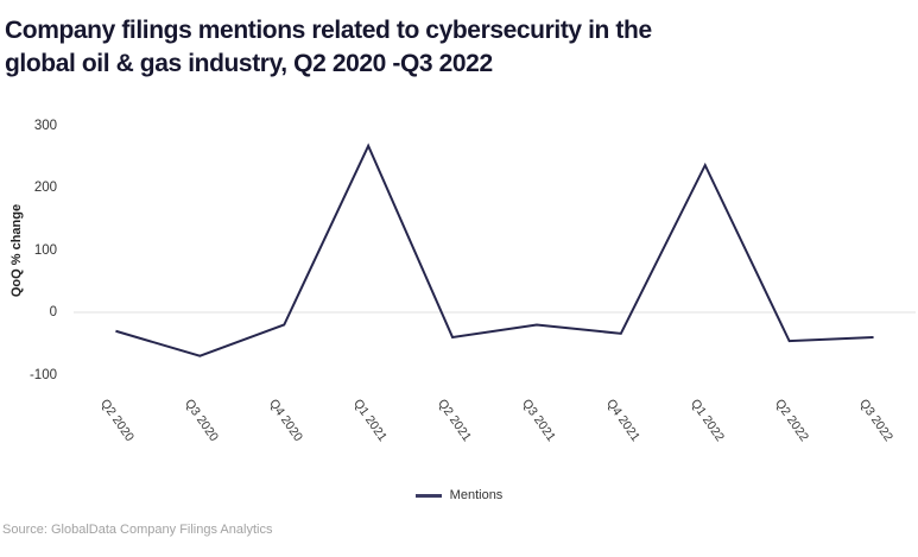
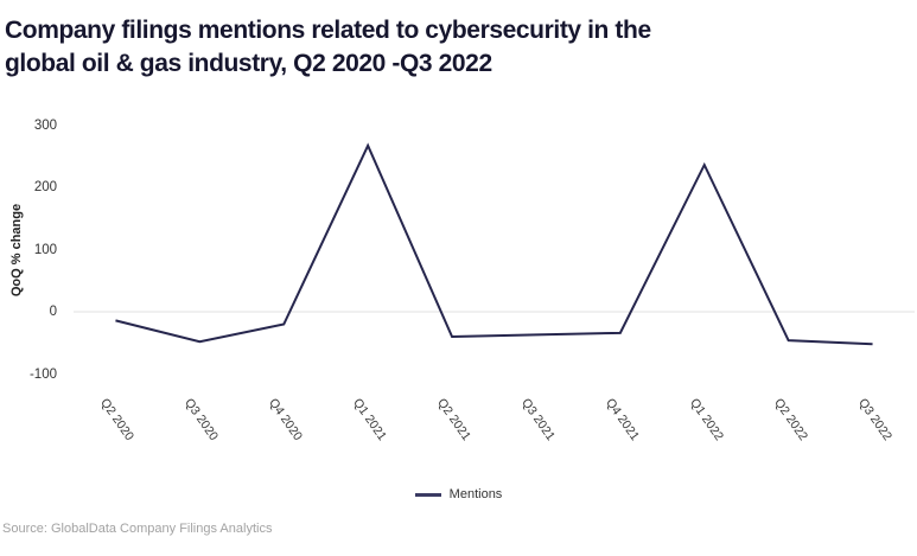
Q2 2020: -30 -> -10
Q3 2020: -70 -> -50
Q3 2021: -20 -> -40
Q3 2022: -40 -> -50
